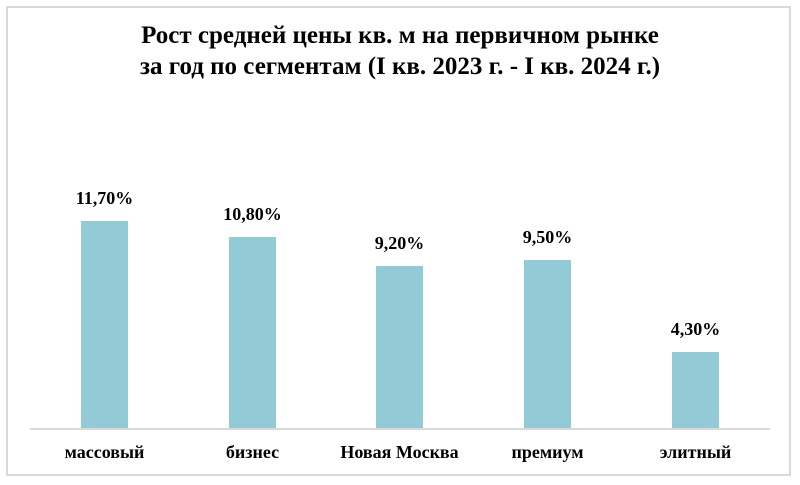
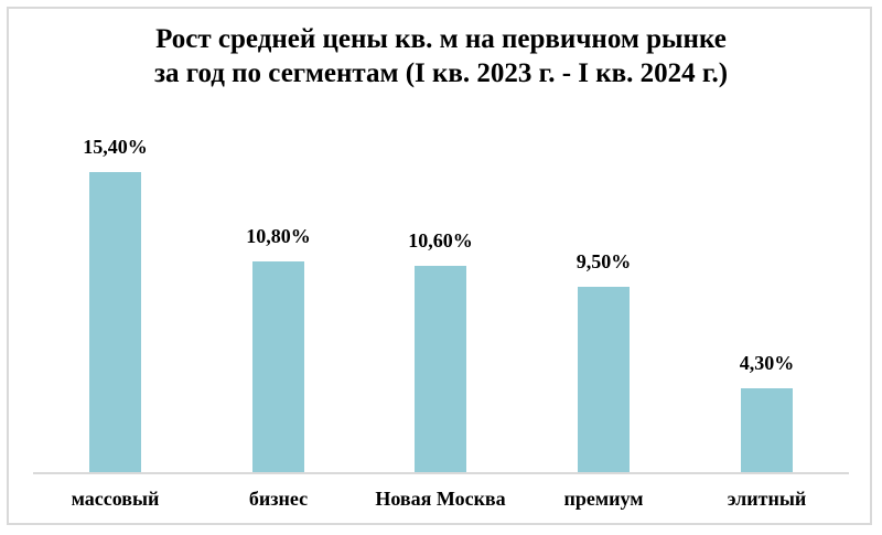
массовый: 11,70% -> 15,40%
Новая Москва: 9,20% -> 10,60%
